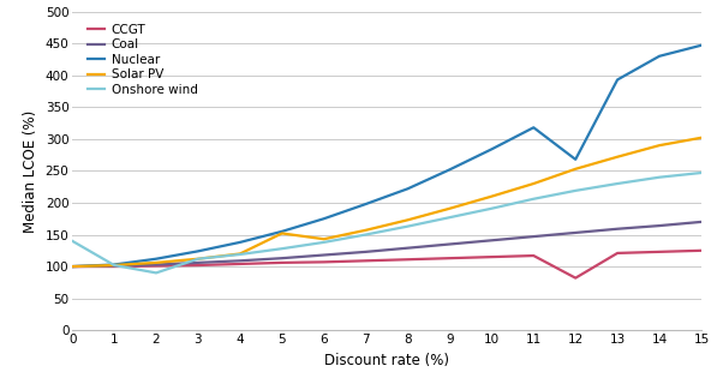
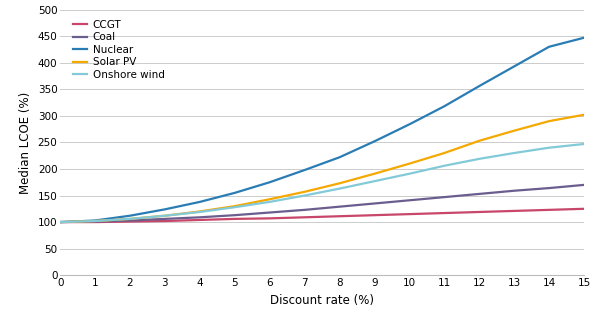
Onshore wind/0: 140 -> 100
Onshore wind/2: 90 -> 106
Solar PV/5: 152 -> 130
CCGT/12: 82 -> 119
Nuclear/12: 268 -> 356
